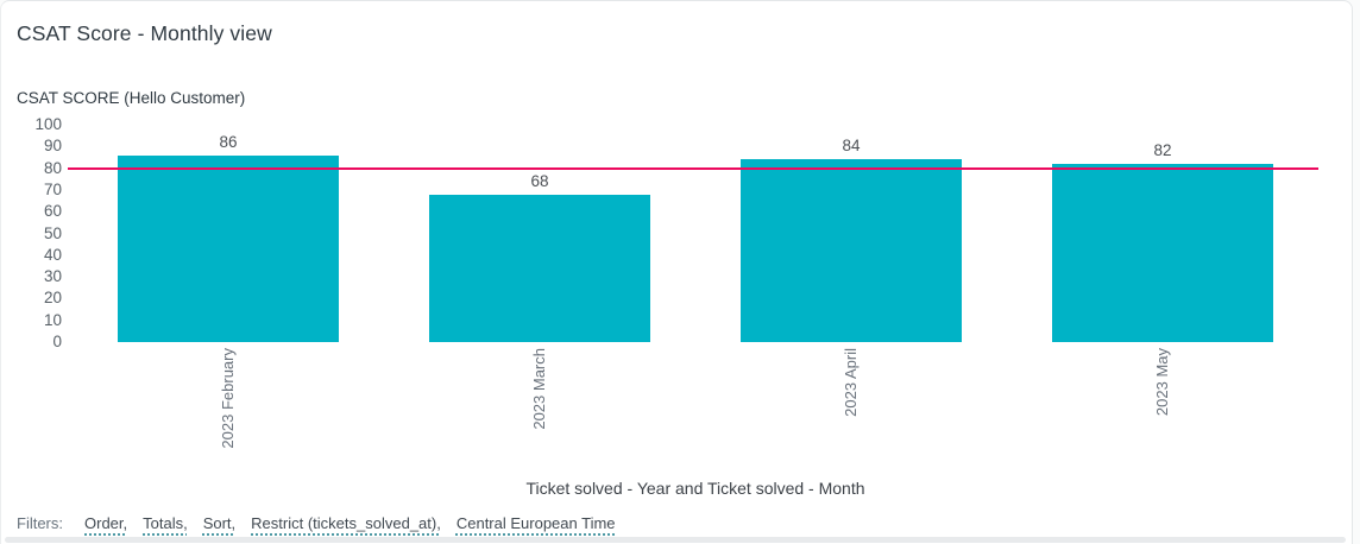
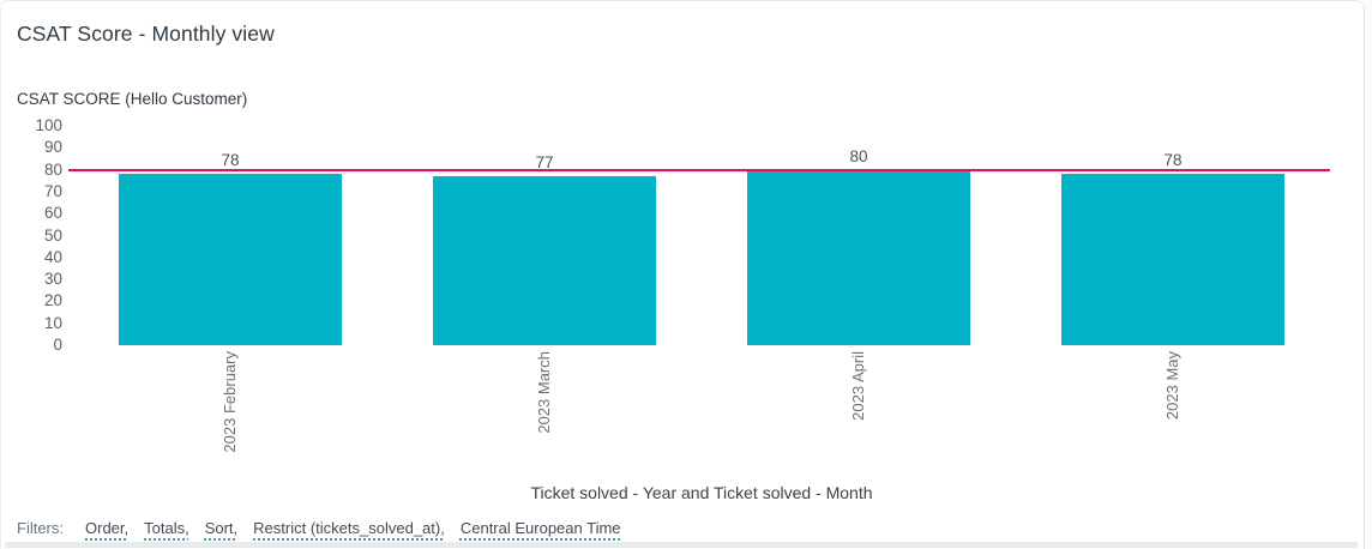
2023 February: 86 -> 78
2023 March: 68 -> 77
2023 April: 84 -> 80
2023 May: 82 -> 78
